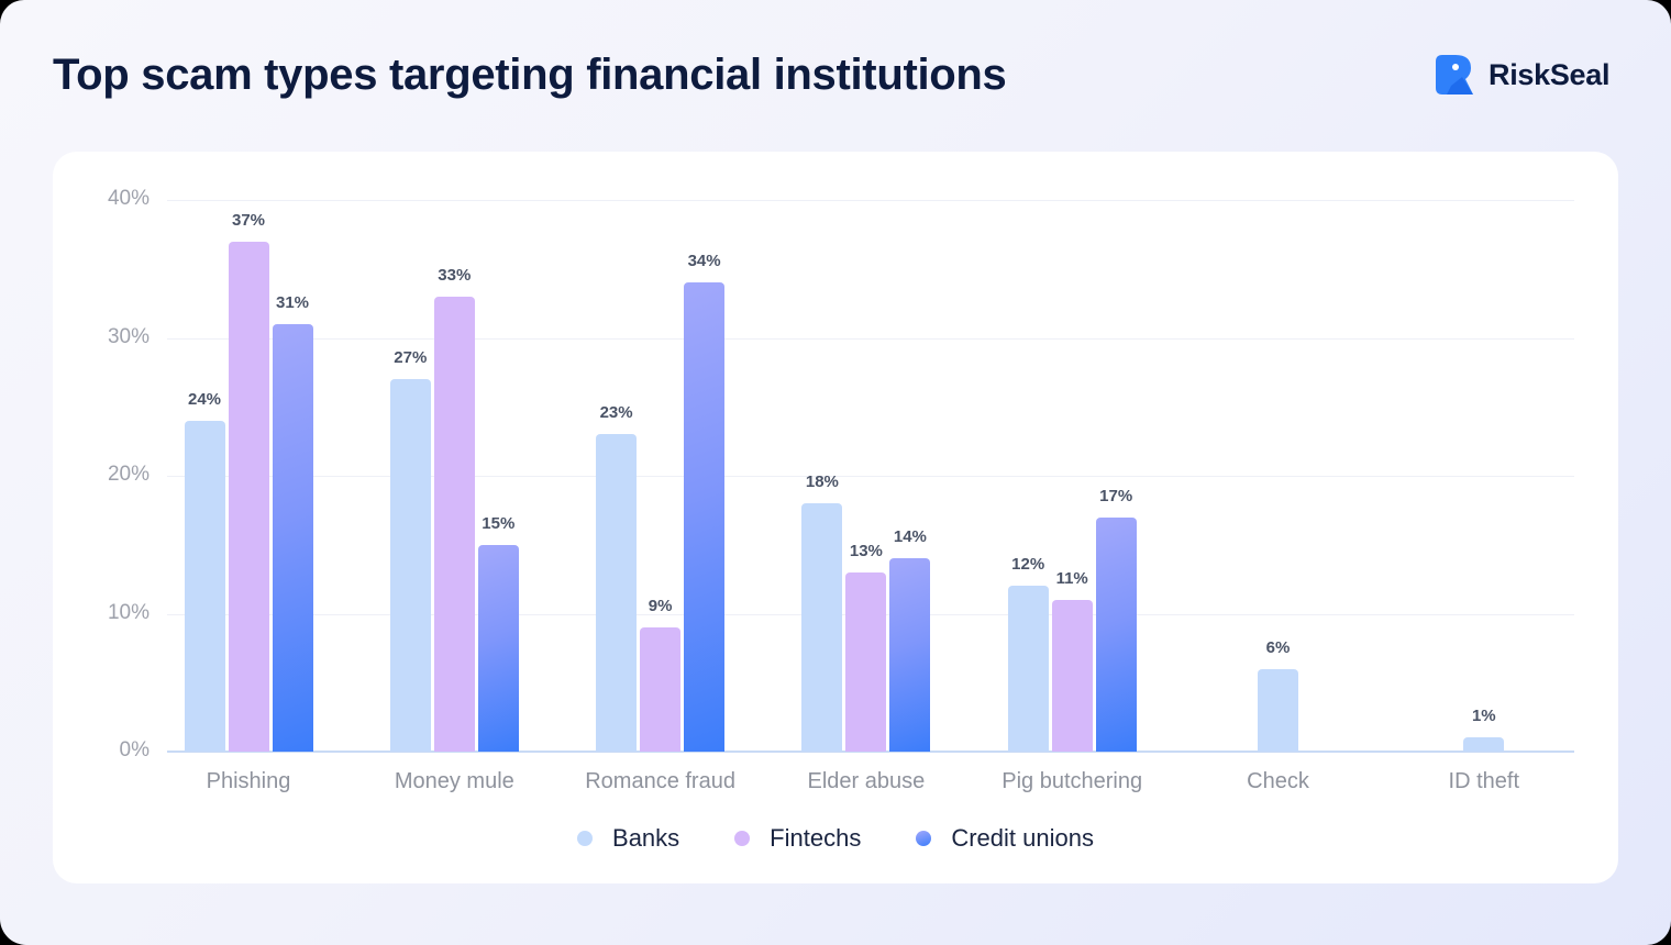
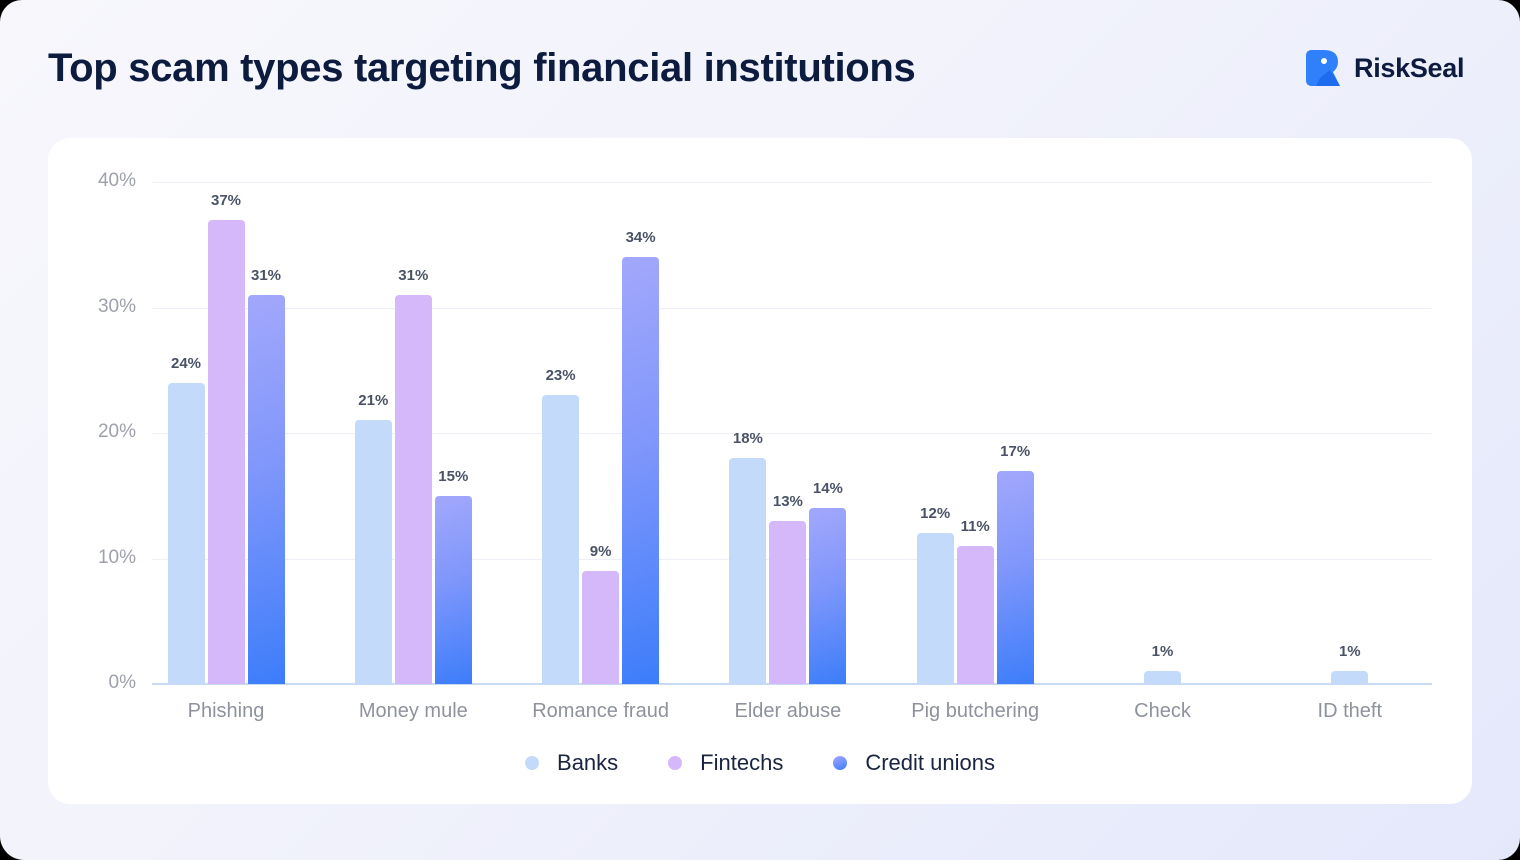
Banks/Money mule: 27% -> 21%
Fintechs/Money mule: 33% -> 31%
Banks/Check: 6% -> 1%
